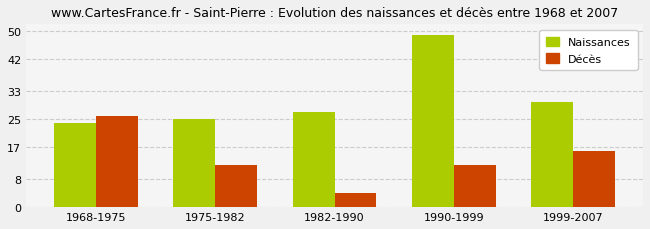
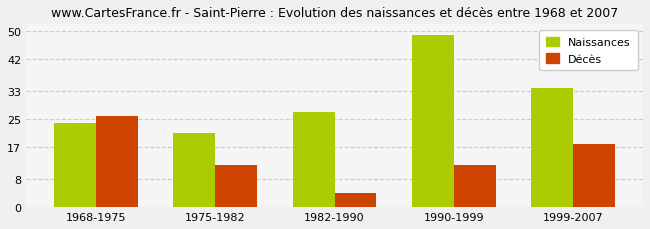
Naissances/1975-1982: 25 -> 21
Naissances/1999-2007: 30 -> 34
Décès/1999-2007: 16 -> 18
